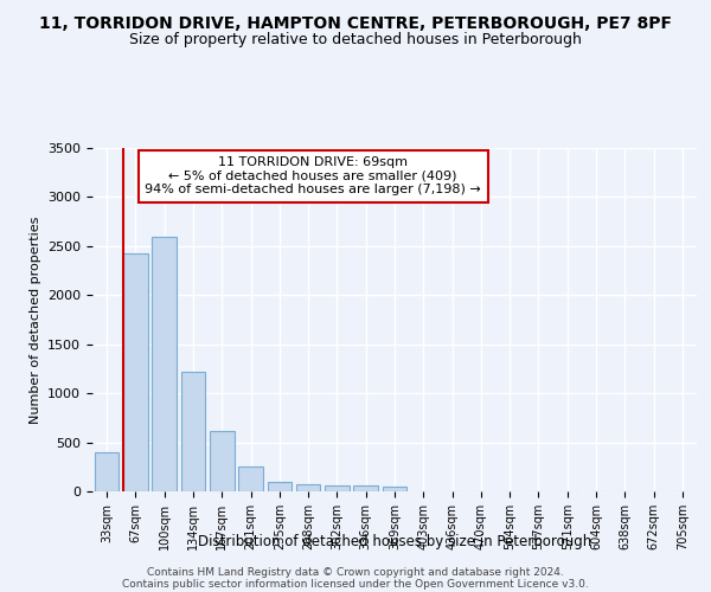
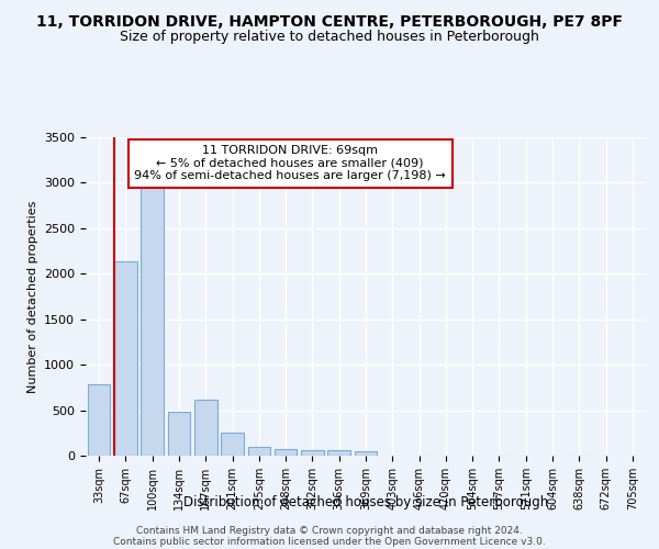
33sqm: 400 -> 780
67sqm: 2430 -> 2140
100sqm: 2600 -> 2940
134sqm: 1220 -> 480
